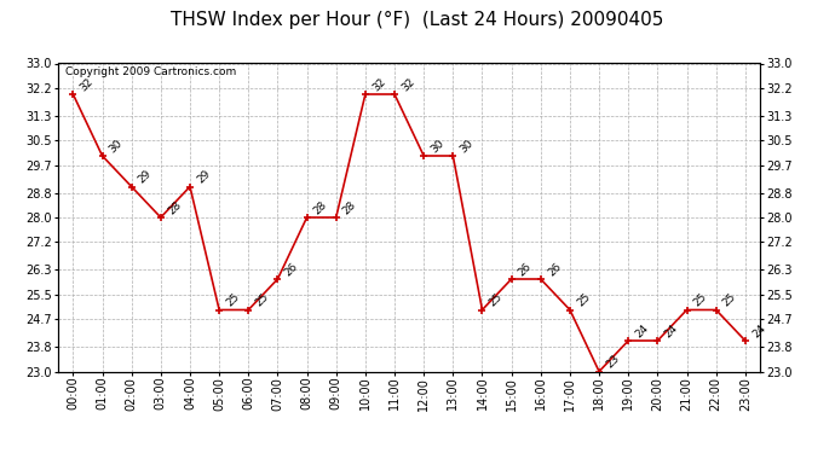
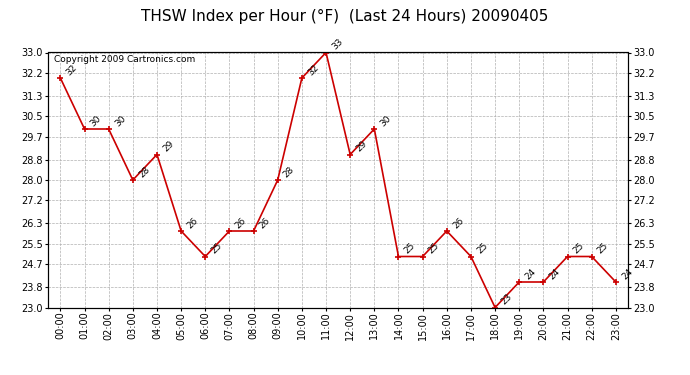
02:00: 29 -> 30
05:00: 25 -> 26
08:00: 28 -> 26
11:00: 32 -> 33
12:00: 30 -> 29
15:00: 26 -> 25
